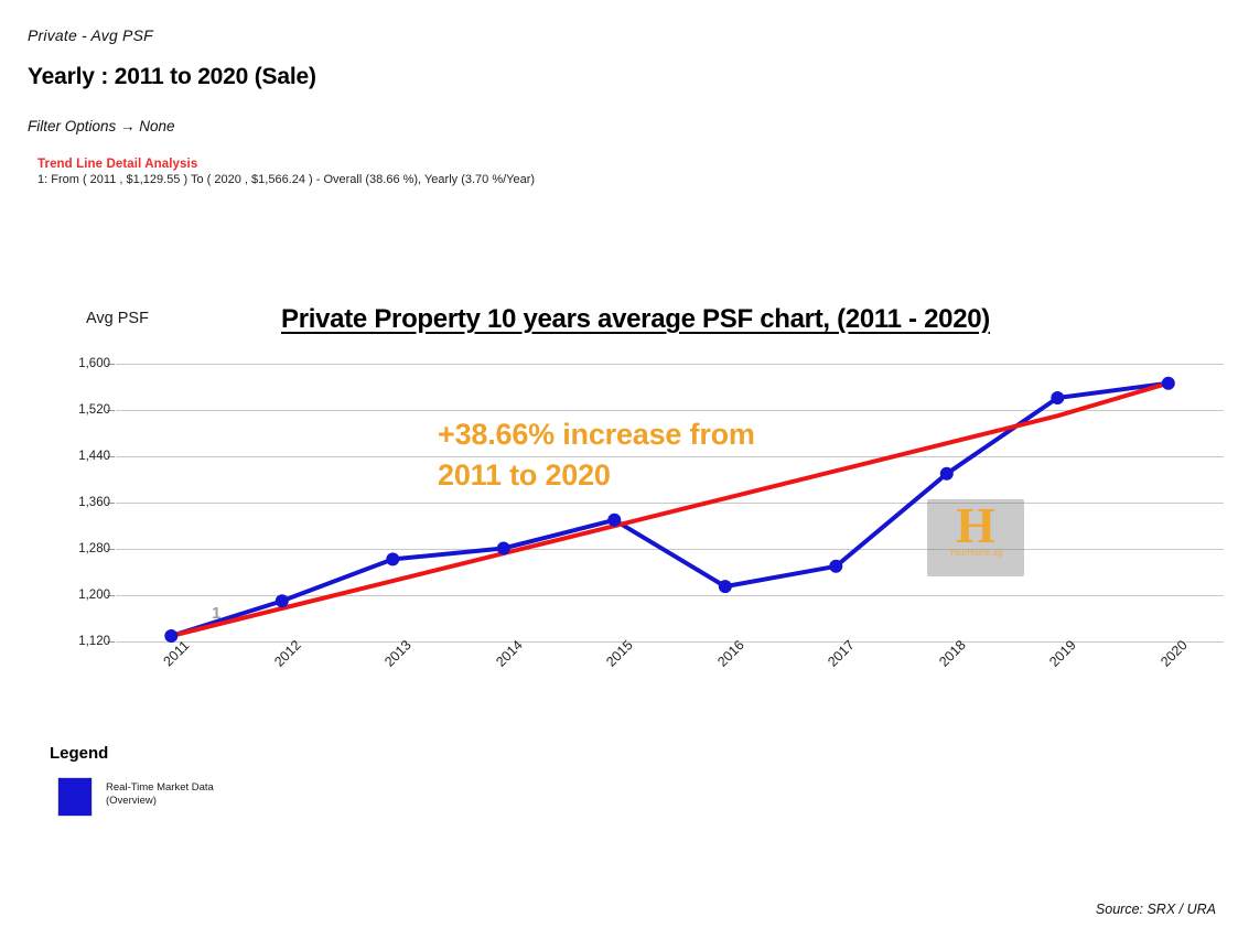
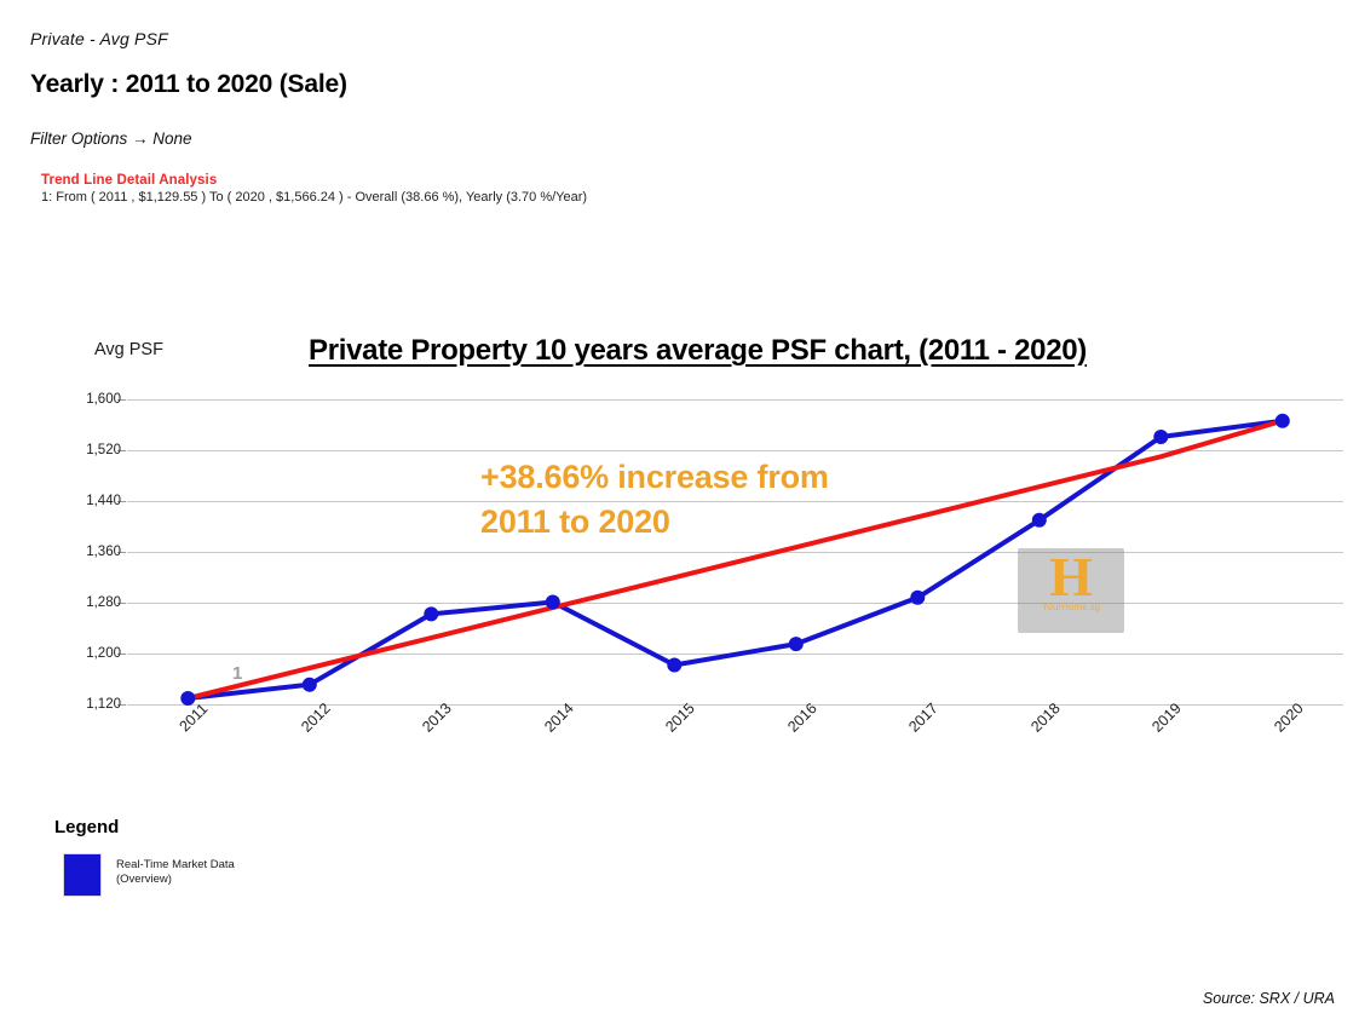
Real-Time Market Data (Overview)/2012: 1190 -> 1150
Real-Time Market Data (Overview)/2015: 1330 -> 1180
Real-Time Market Data (Overview)/2017: 1250 -> 1290
